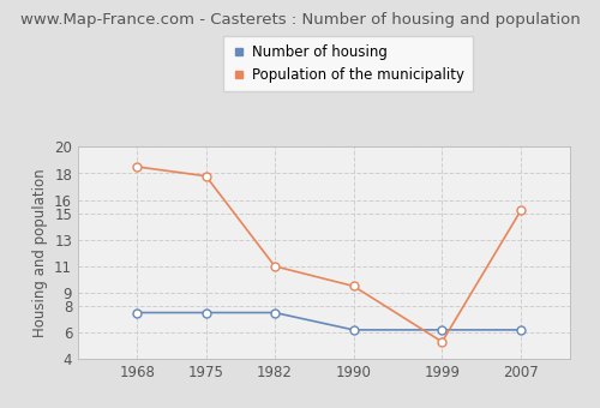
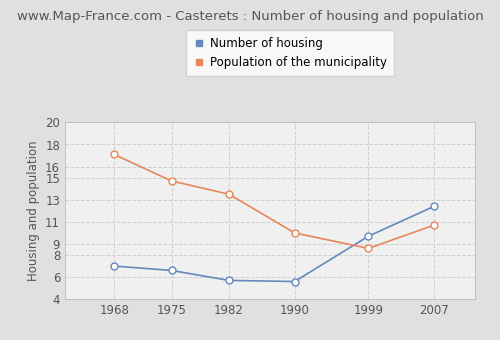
Number of housing/1968: 7.5 -> 7.0
Population of the municipality/1968: 18.5 -> 17.1
Number of housing/1975: 7.5 -> 6.6
Population of the municipality/1975: 17.8 -> 14.7
Number of housing/1982: 7.5 -> 5.7
Population of the municipality/1982: 11.0 -> 13.5
Number of housing/1990: 6.2 -> 5.6
Population of the municipality/1990: 9.5 -> 10.0
Number of housing/1999: 6.2 -> 9.7
Population of the municipality/1999: 5.3 -> 8.6
Number of housing/2007: 6.2 -> 12.4
Population of the municipality/2007: 15.2 -> 10.7
